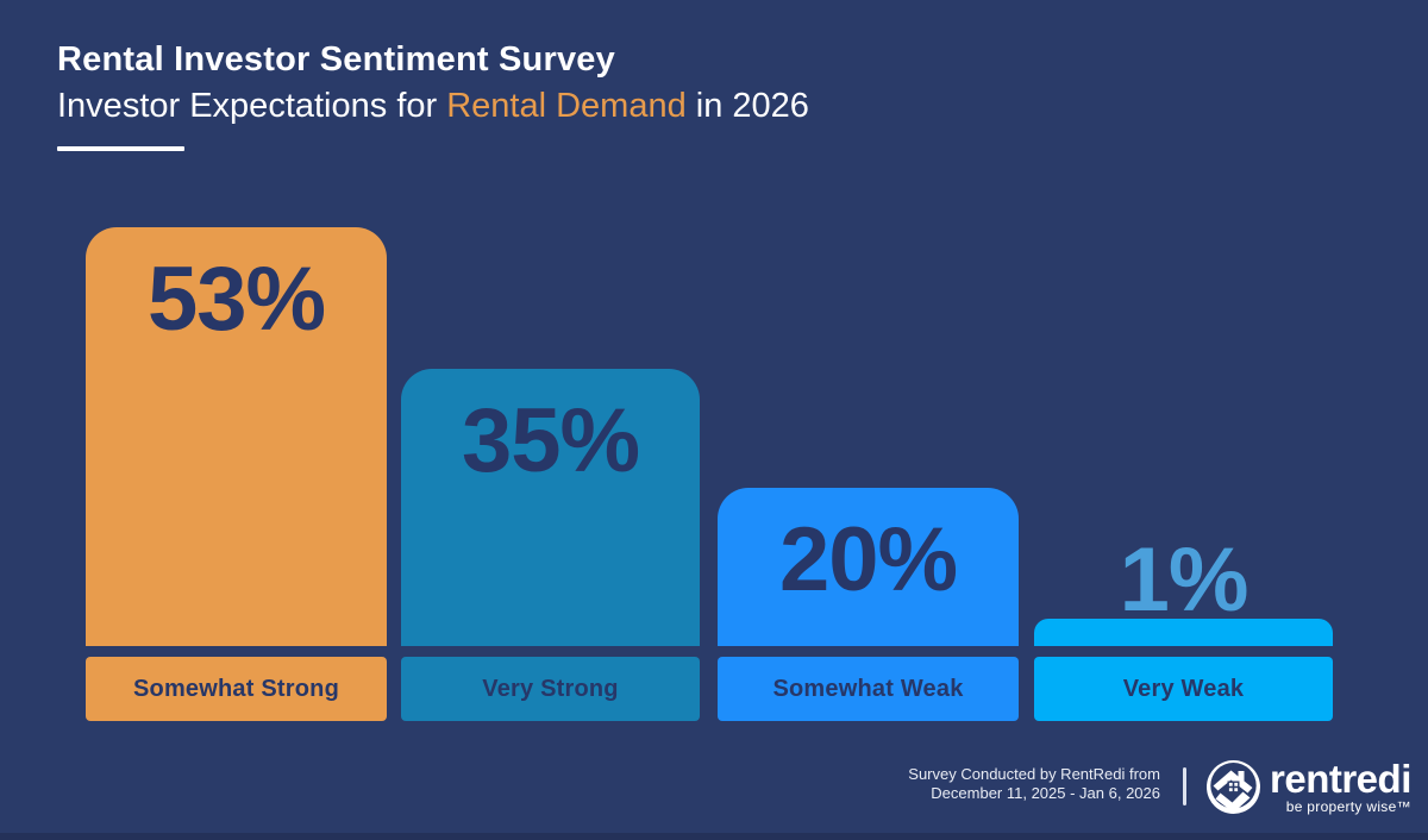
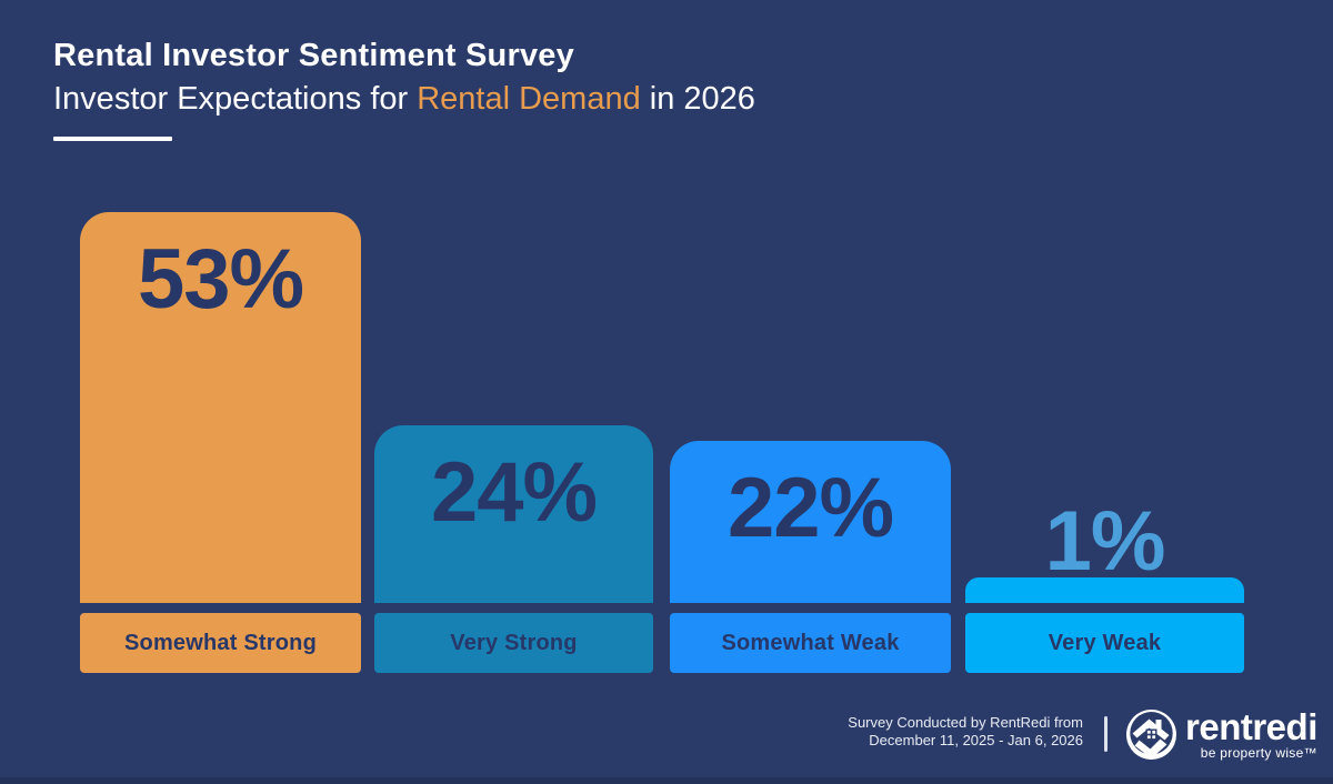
Very Strong: 35% -> 24%
Somewhat Weak: 20% -> 22%
